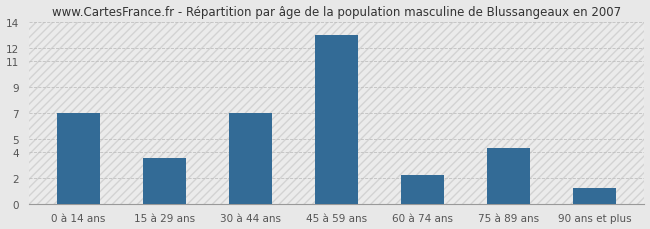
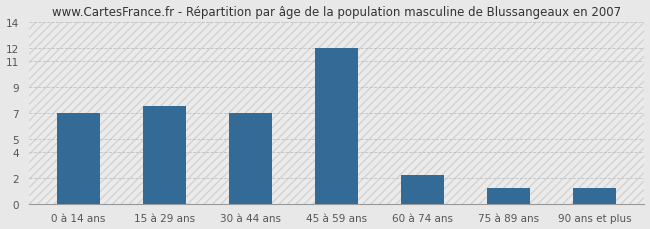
15 à 29 ans: 3.5 -> 7.5
45 à 59 ans: 13.0 -> 12.0
75 à 89 ans: 4.3 -> 1.2
